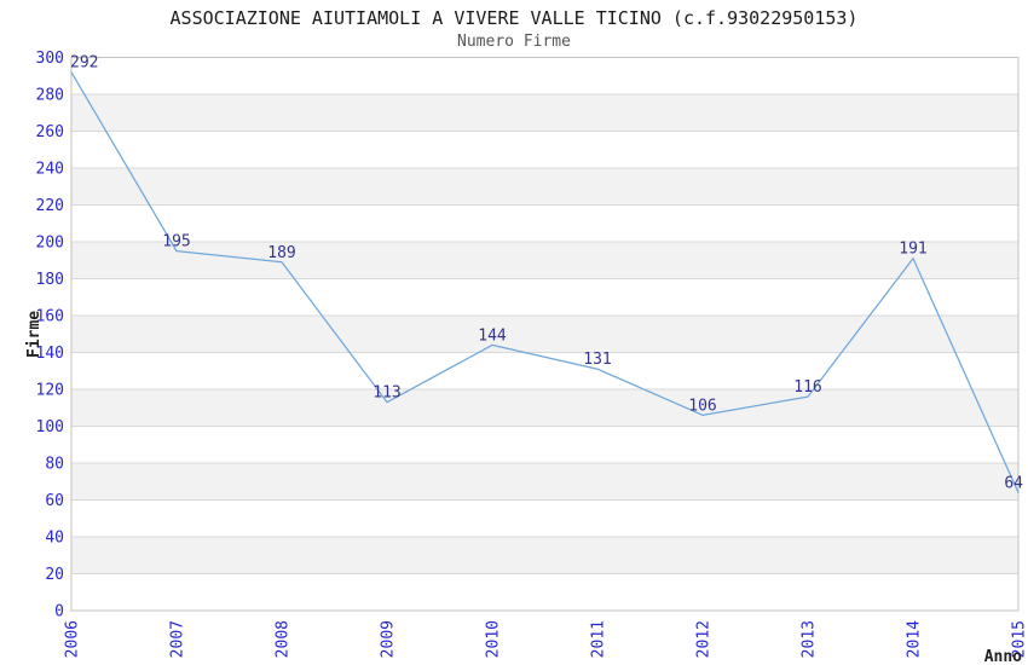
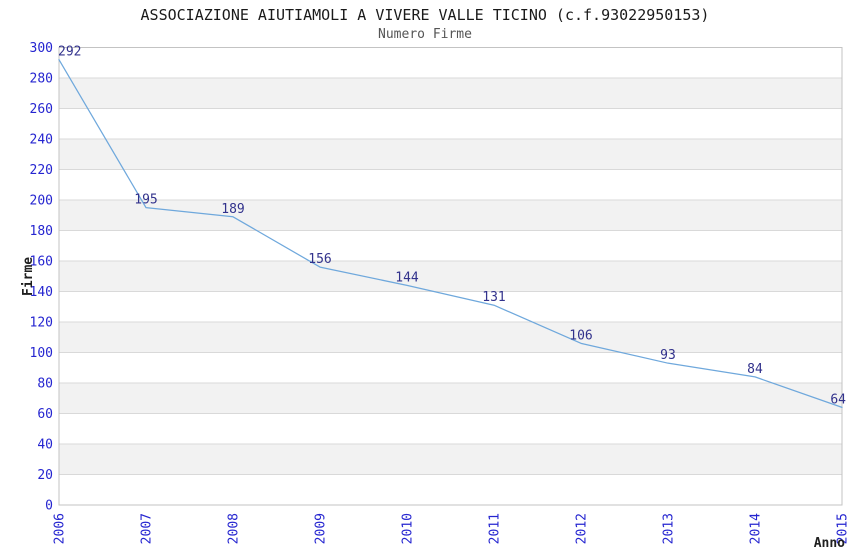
2009: 113 -> 156
2013: 116 -> 93
2014: 191 -> 84
